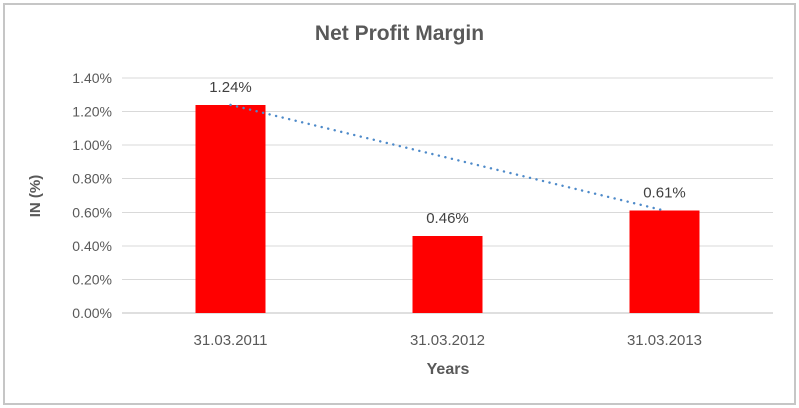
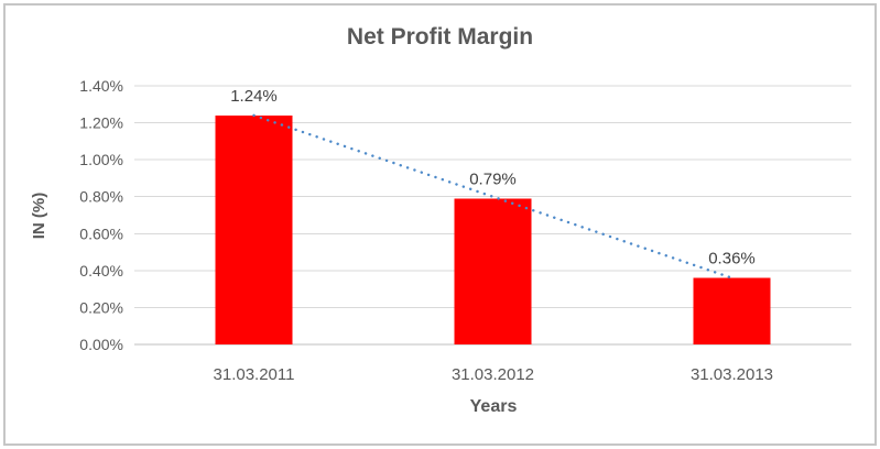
31.03.2012: 0.46% -> 0.79%
31.03.2013: 0.61% -> 0.36%
